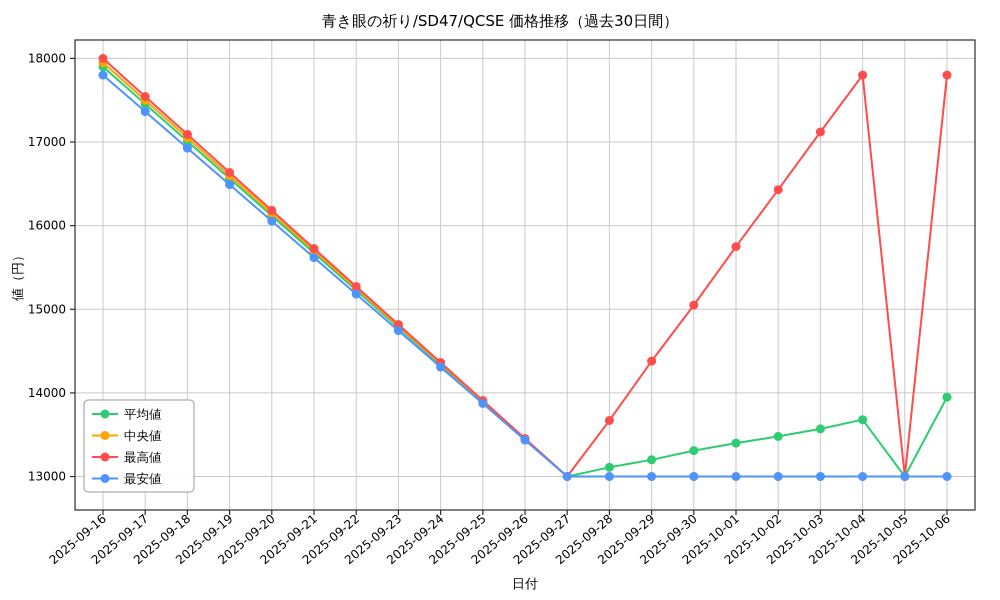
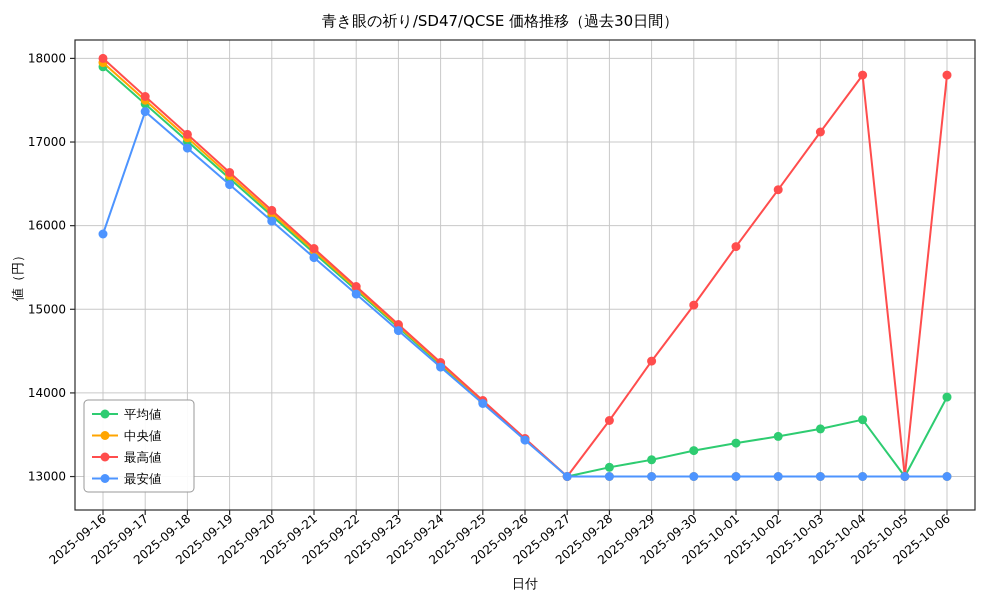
最安値/2025-09-16: 17800 -> 15900
